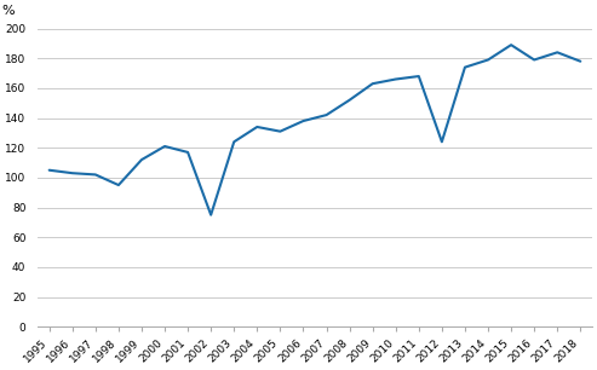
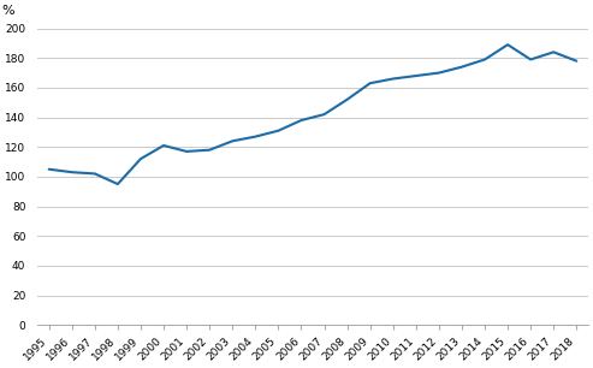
2002: 75 -> 118
2004: 134 -> 127
2012: 124 -> 170
